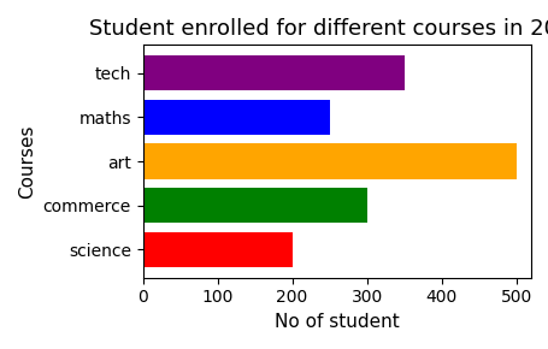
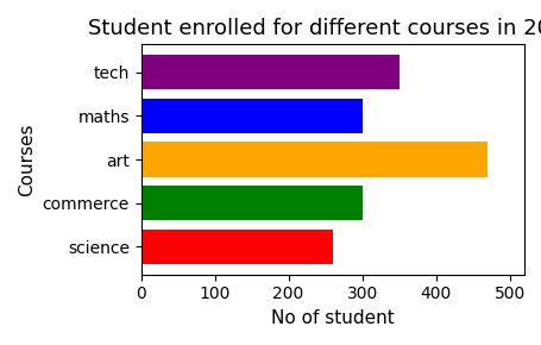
maths: 250 -> 300
art: 500 -> 470
science: 200 -> 260
